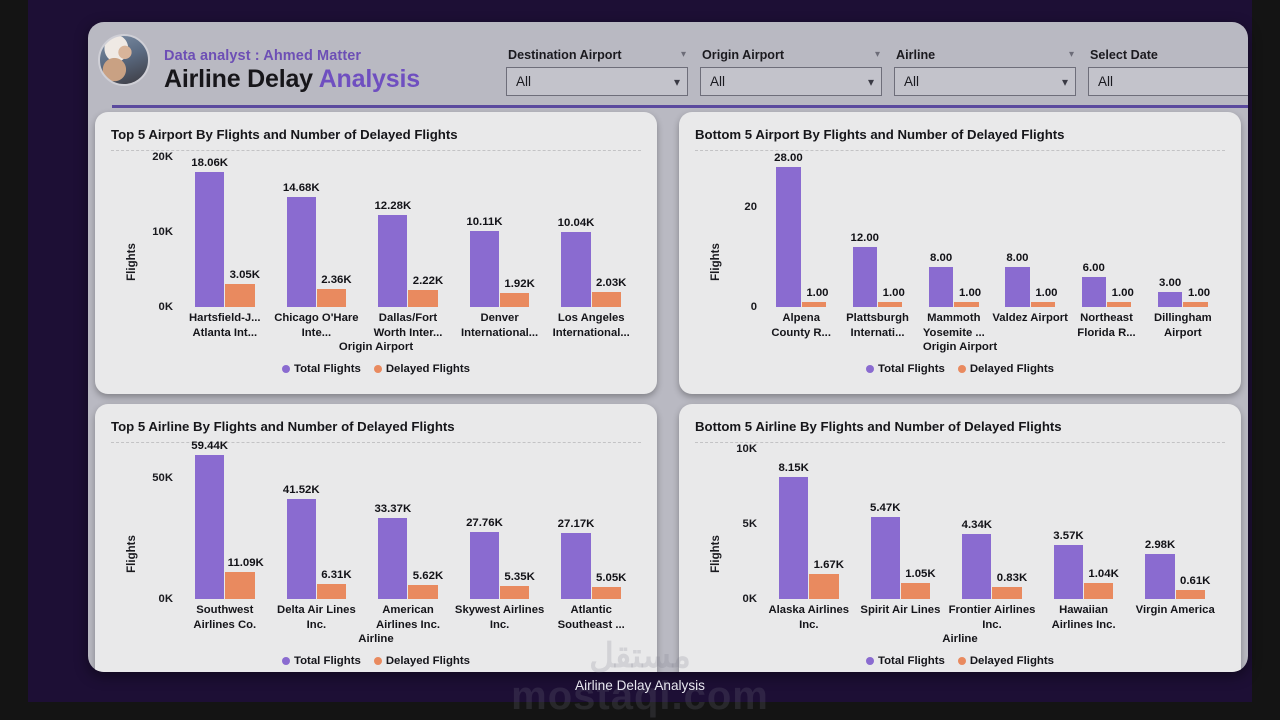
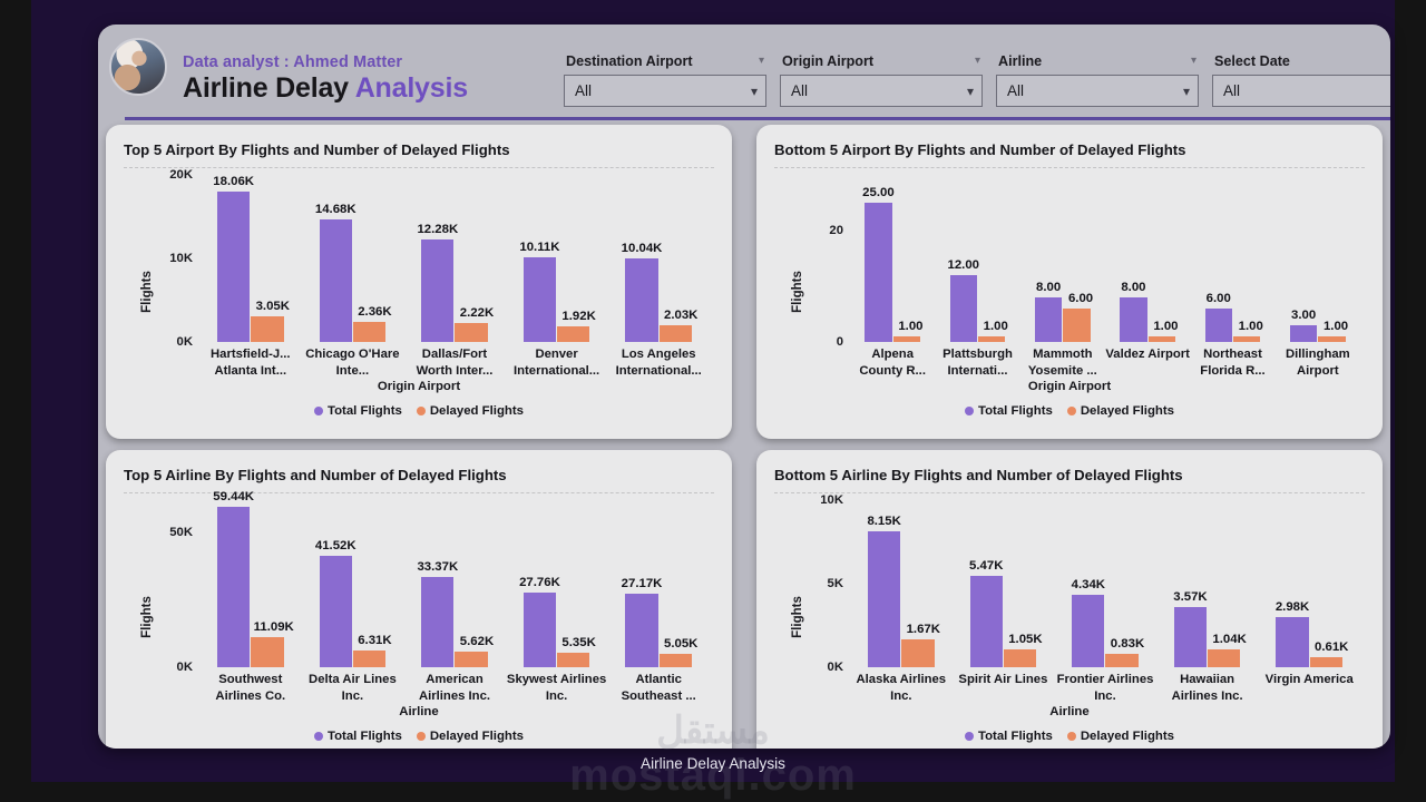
Bottom 5 Airport By Flights and Number of Delayed Flights/Total Flights/Alpena County R...: 28.00 -> 25.00
Bottom 5 Airport By Flights and Number of Delayed Flights/Delayed Flights/Mammoth Yosemite ...: 1.00 -> 6.00
